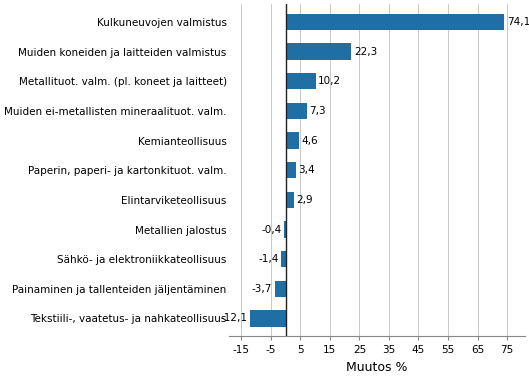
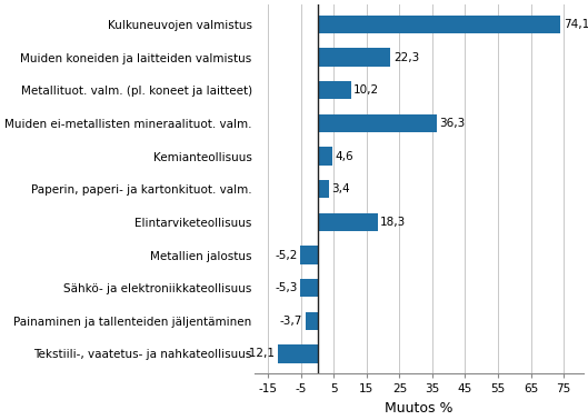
Muiden ei-metallisten mineraalituot. valm.: 7,3 -> 36,3
Elintarviketeollisuus: 2,9 -> 18,3
Metallien jalostus: -0,4 -> -5,2
Sähkö- ja elektroniikkateollisuus: -1,4 -> -5,3
